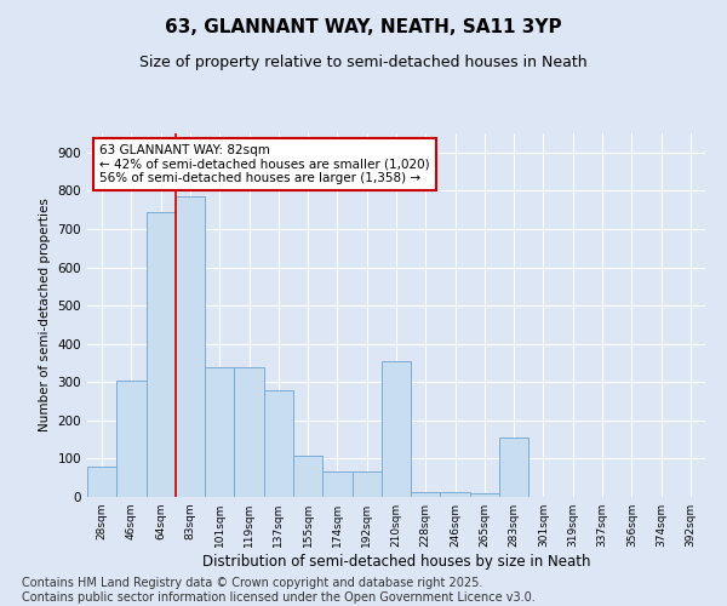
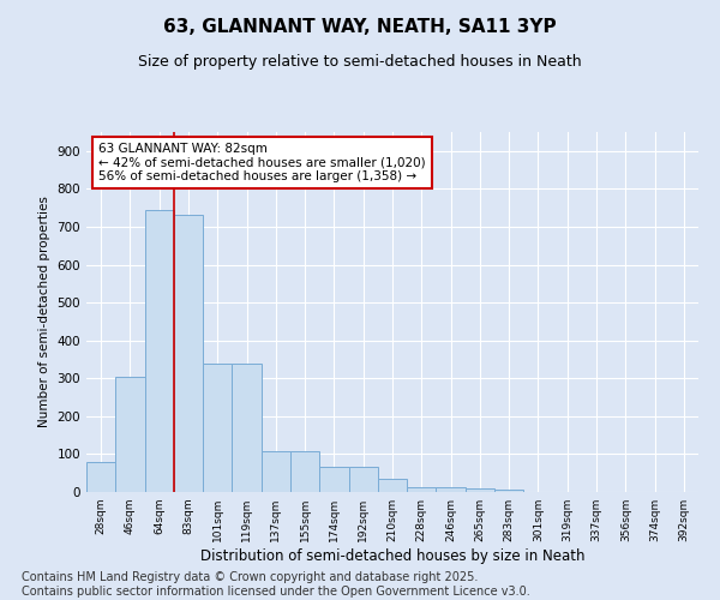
83sqm: 785 -> 730
137sqm: 280 -> 108
210sqm: 355 -> 35
283sqm: 155 -> 5
